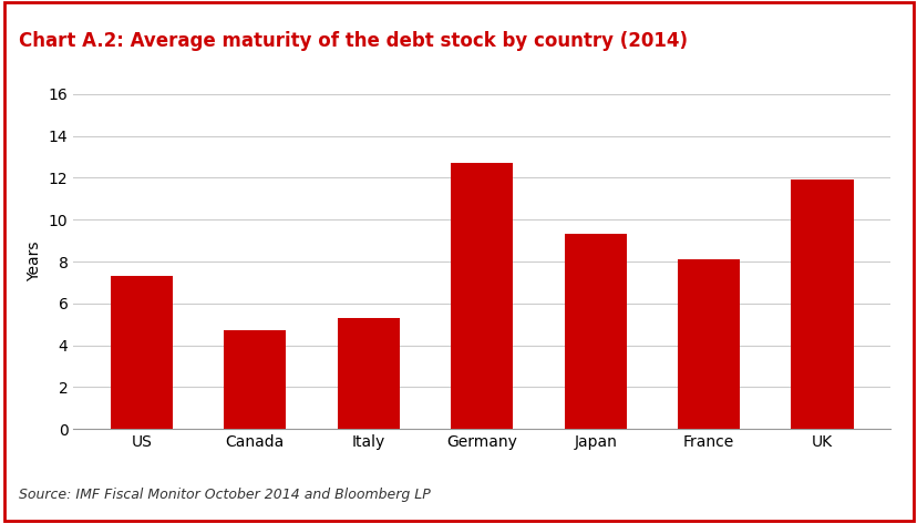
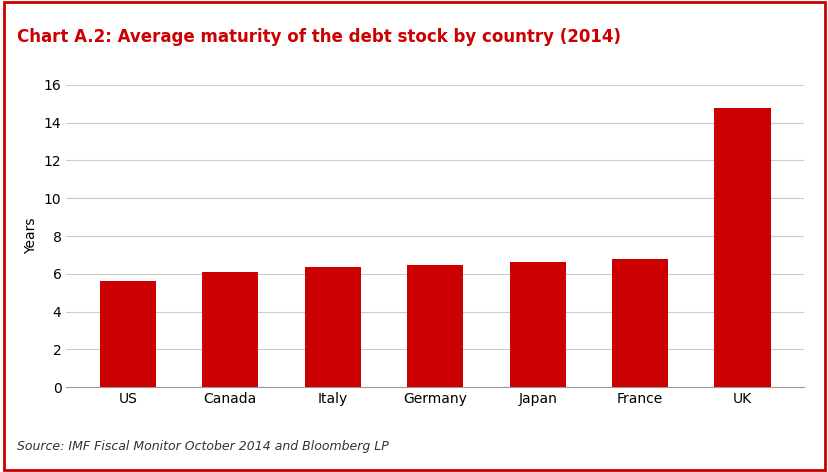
US: 7.3 -> 5.6
Canada: 4.7 -> 6.1
Italy: 5.3 -> 6.3
Germany: 12.7 -> 6.5
Japan: 9.3 -> 6.6
France: 8.1 -> 6.8
UK: 11.9 -> 14.8
